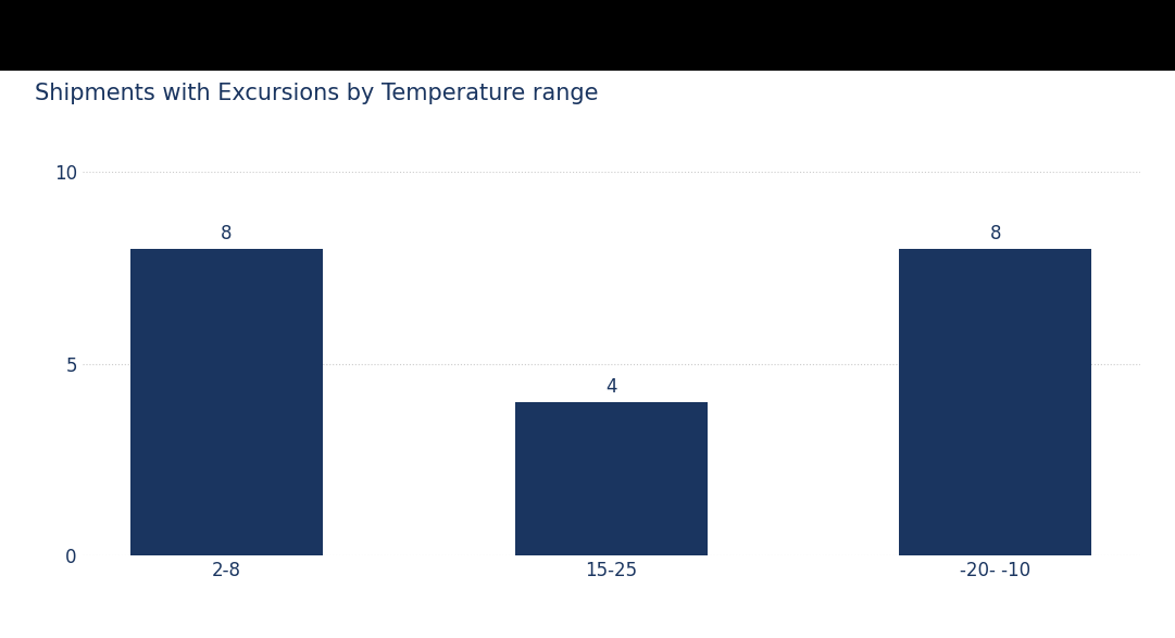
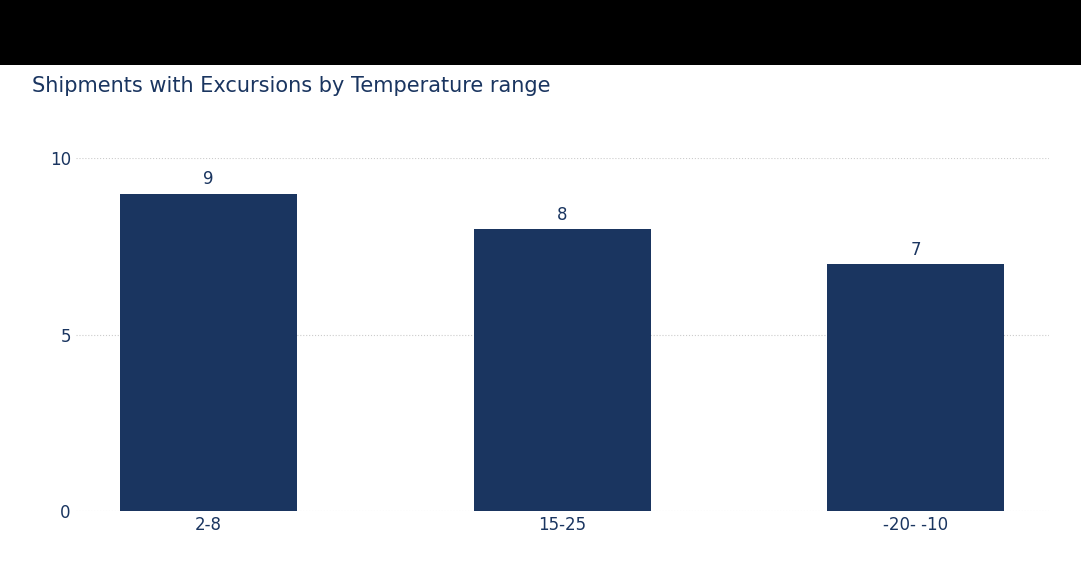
2-8: 8 -> 9
15-25: 4 -> 8
-20- -10: 8 -> 7
